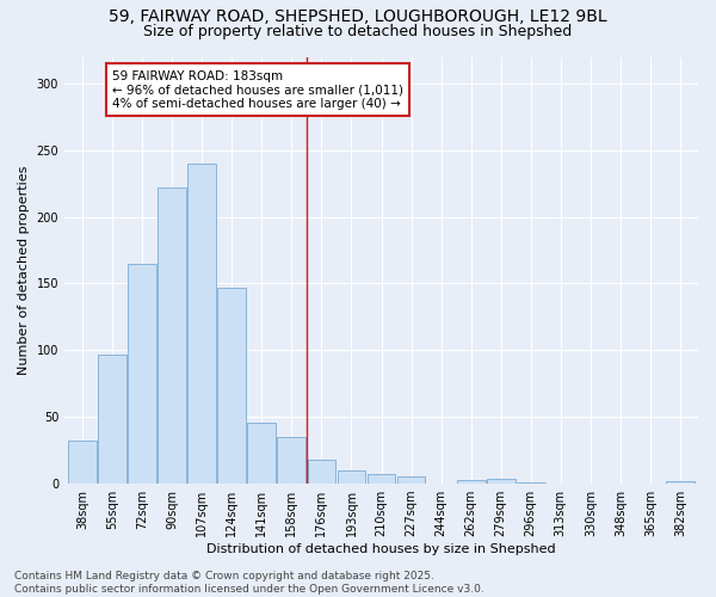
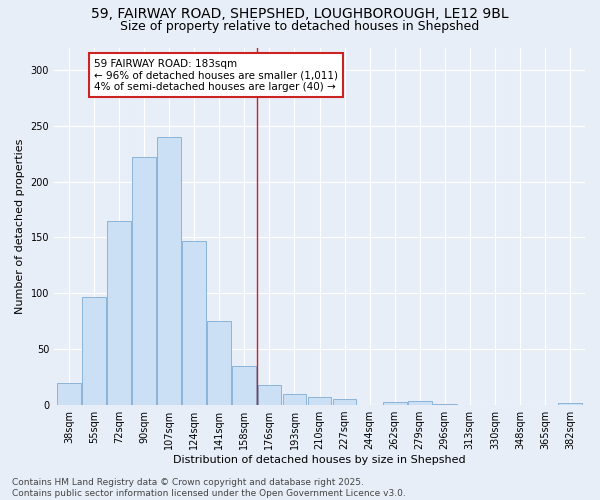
38sqm: 32 -> 20
141sqm: 46 -> 75
